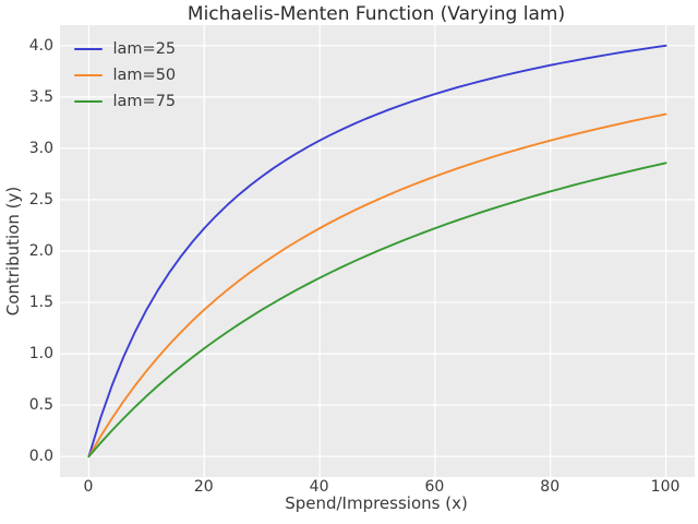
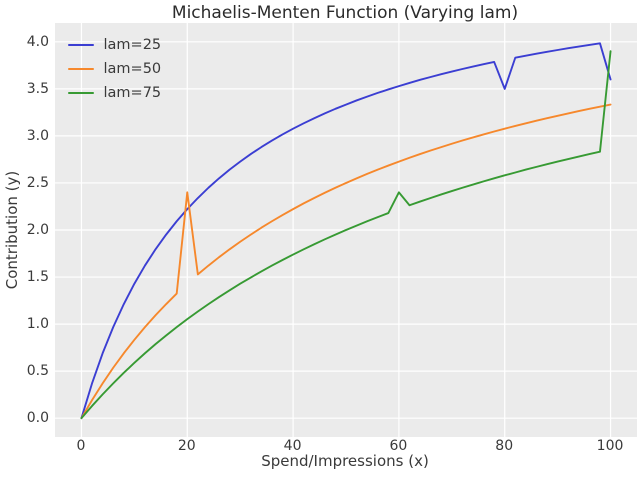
lam=50/20: 1.4 -> 2.4
lam=75/60: 2.2 -> 2.4
lam=25/80: 3.8 -> 3.5
lam=25/100: 4.0 -> 3.6
lam=75/100: 2.9 -> 3.9
